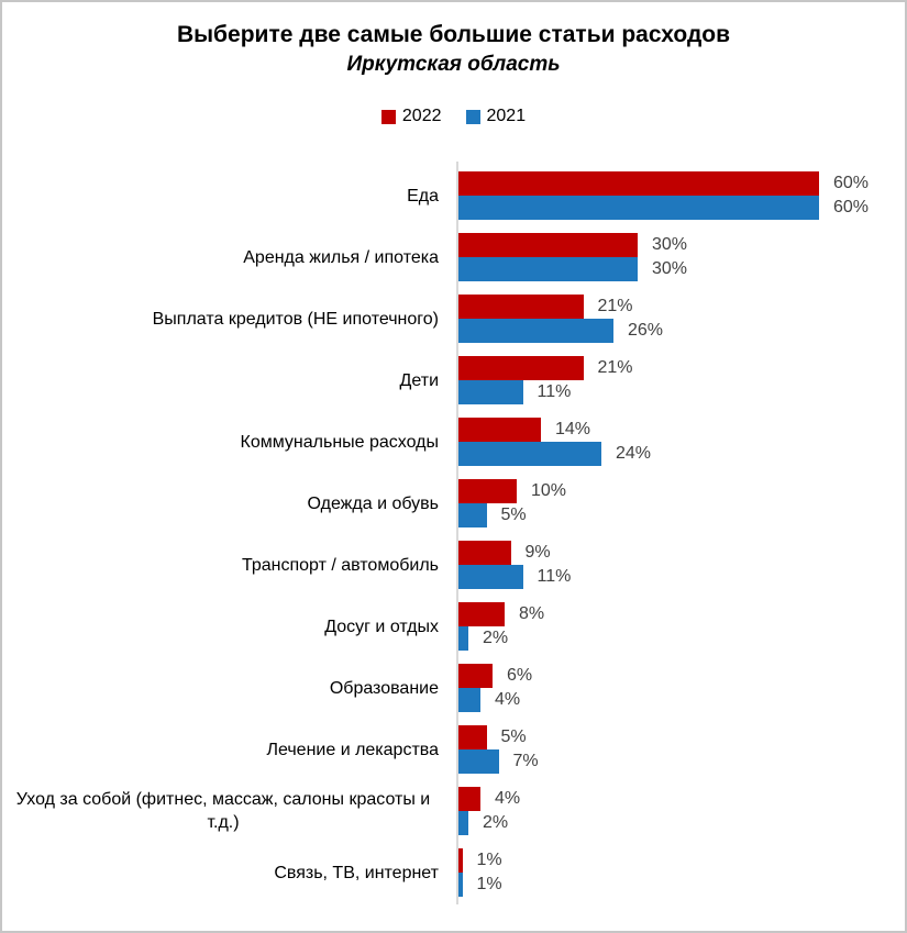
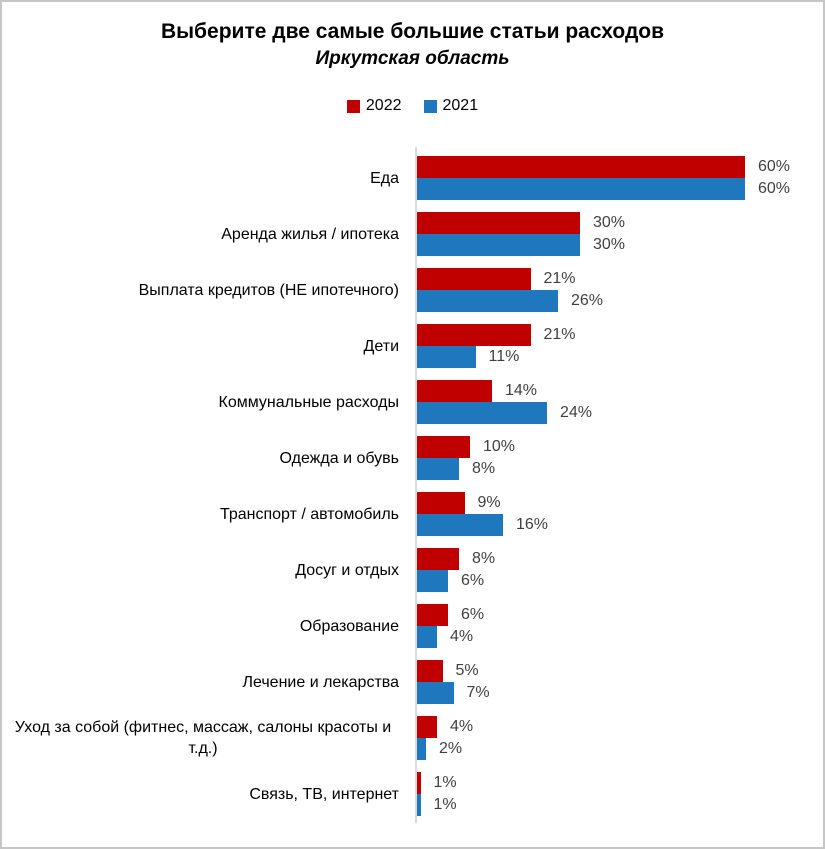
2021/Одежда и обувь: 5% -> 8%
2021/Транспорт / автомобиль: 11% -> 16%
2021/Досуг и отдых: 2% -> 6%
